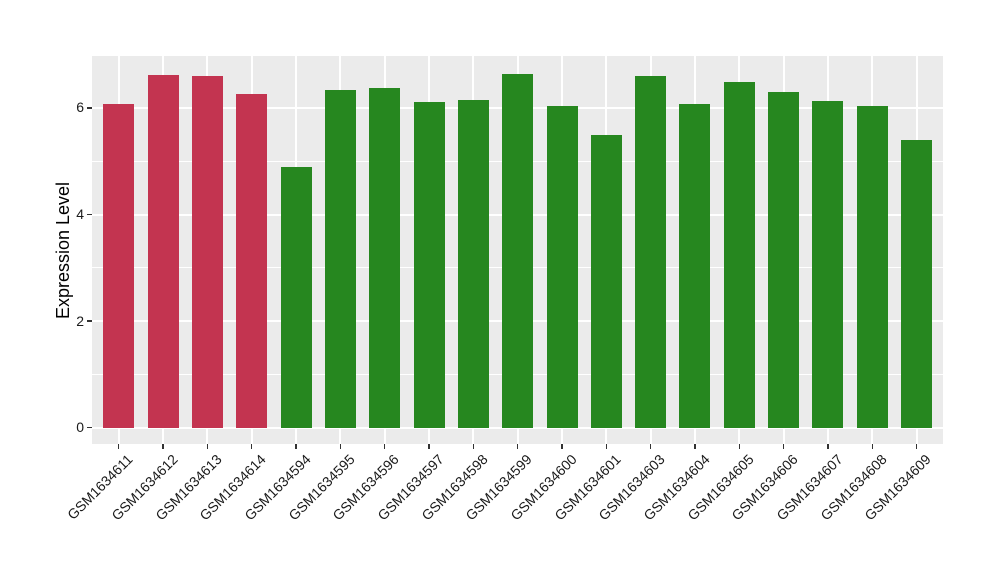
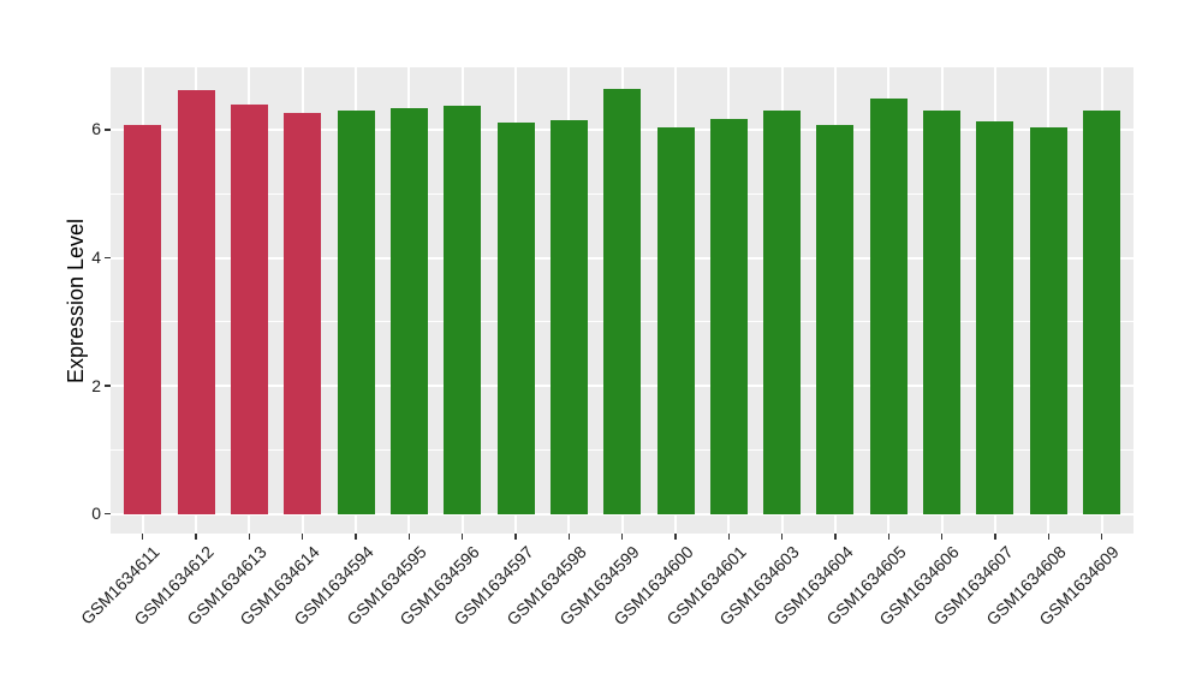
GSM1634613: 6.6 -> 6.4
GSM1634594: 4.9 -> 6.3
GSM1634601: 5.5 -> 6.2
GSM1634603: 6.6 -> 6.3
GSM1634609: 5.4 -> 6.3
